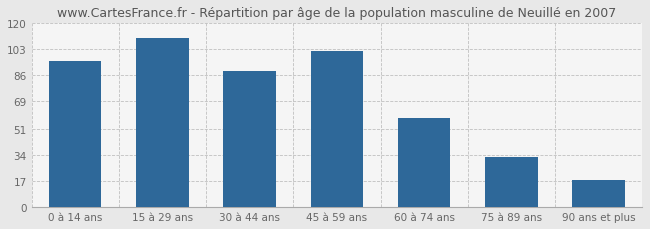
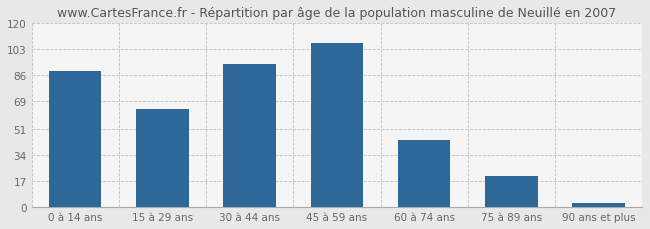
0 à 14 ans: 95 -> 89
15 à 29 ans: 110 -> 64
30 à 44 ans: 89 -> 93
45 à 59 ans: 102 -> 107
60 à 74 ans: 58 -> 44
75 à 89 ans: 33 -> 20
90 ans et plus: 18 -> 3
